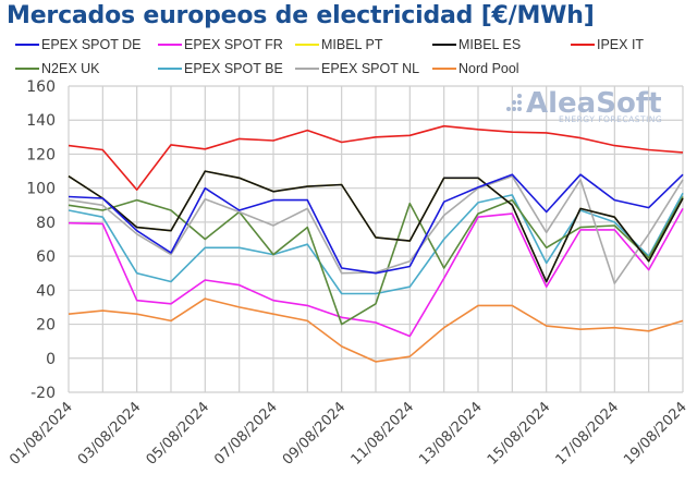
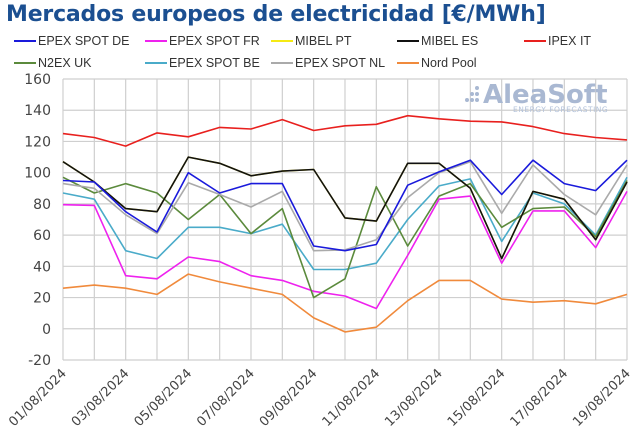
N2EX UK/01/08/2024: 90 -> 97
IPEX IT/03/08/2024: 99 -> 117
EPEX SPOT NL/17/08/2024: 44 -> 86
